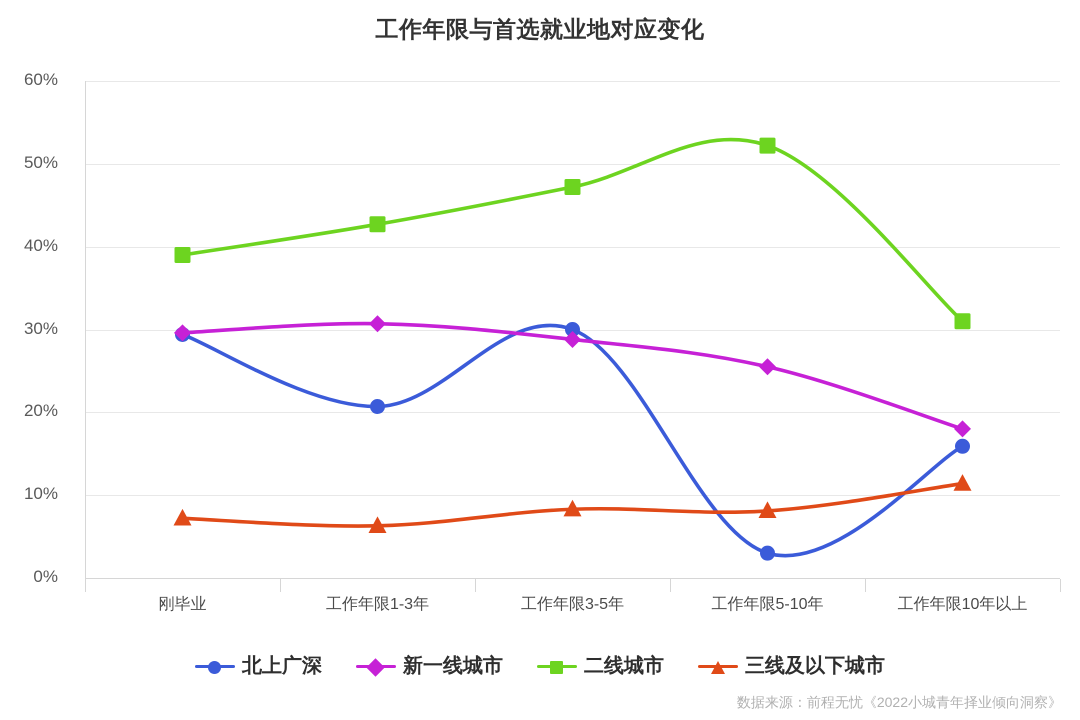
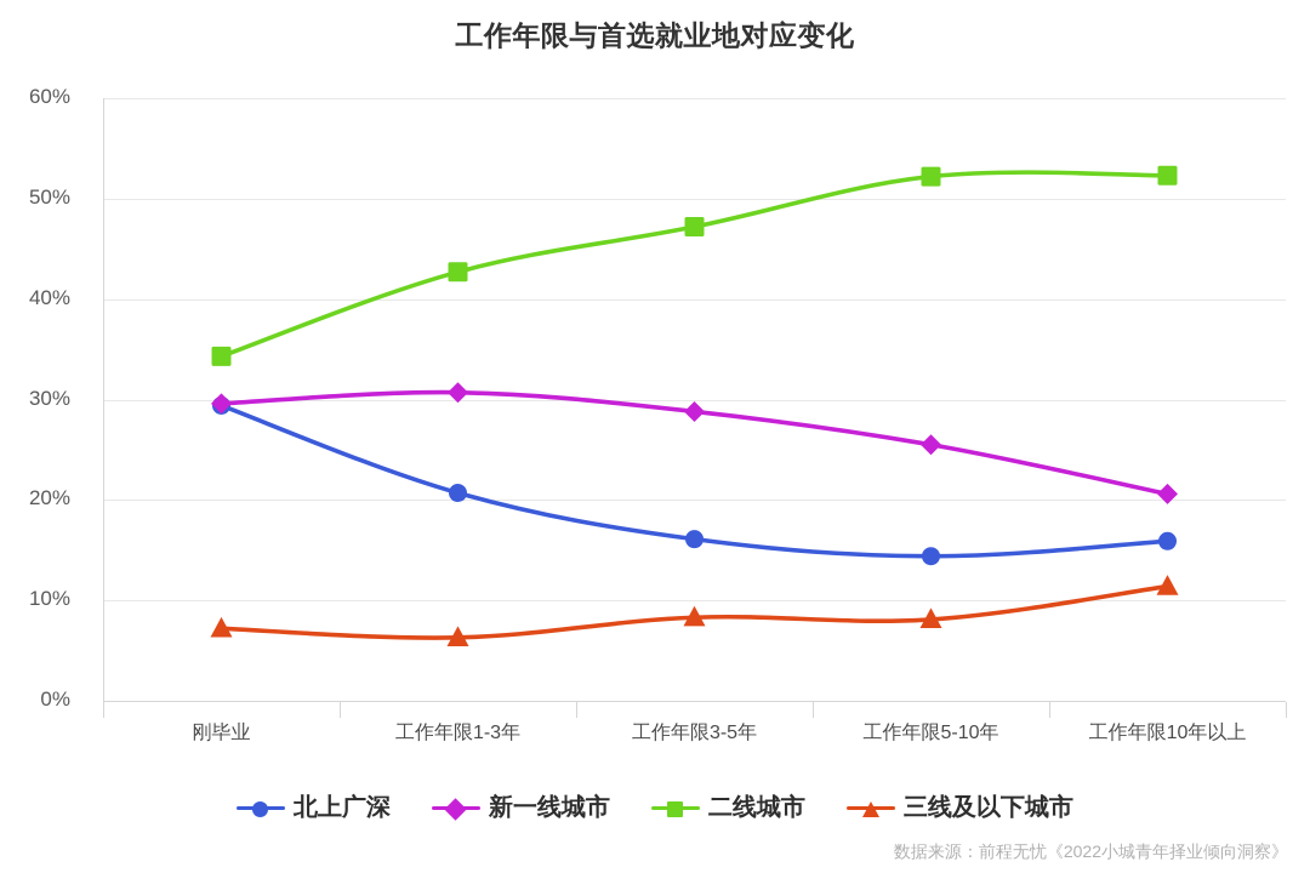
二线城市/刚毕业: 39% -> 34%
北上广深/工作年限3-5年: 30% -> 16%
北上广深/工作年限5-10年: 3% -> 14%
新一线城市/工作年限10年以上: 18% -> 21%
二线城市/工作年限10年以上: 31% -> 52%
